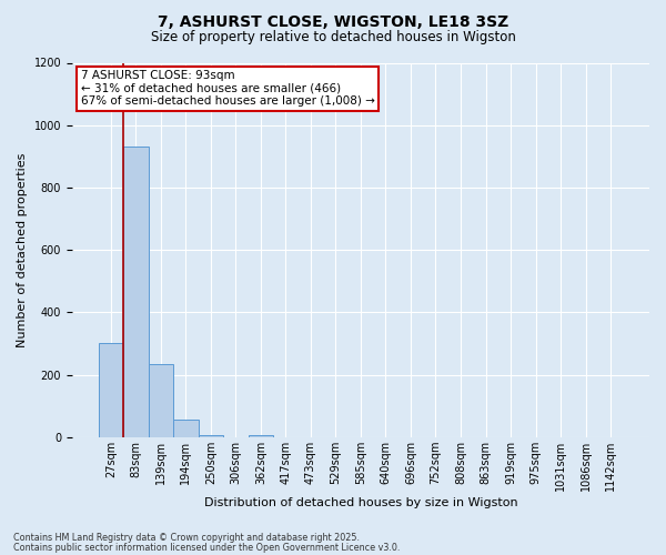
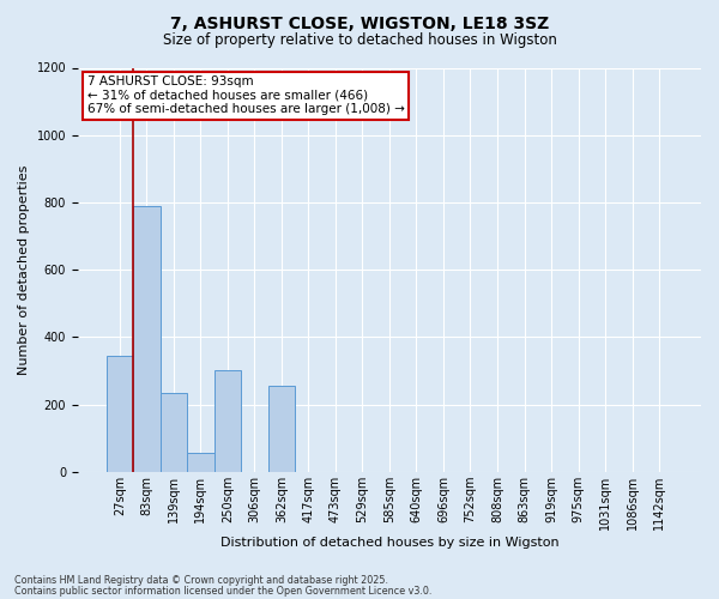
27sqm: 300 -> 345
83sqm: 930 -> 790
250sqm: 5 -> 300
362sqm: 8 -> 255
